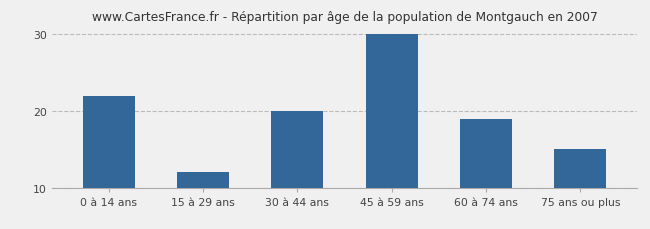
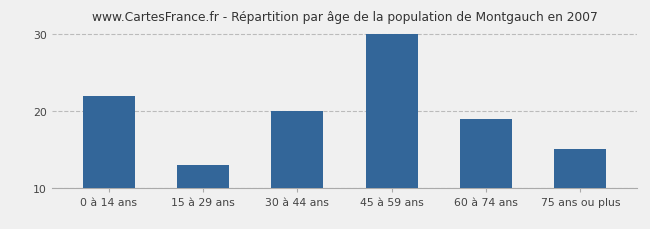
15 à 29 ans: 12 -> 13
